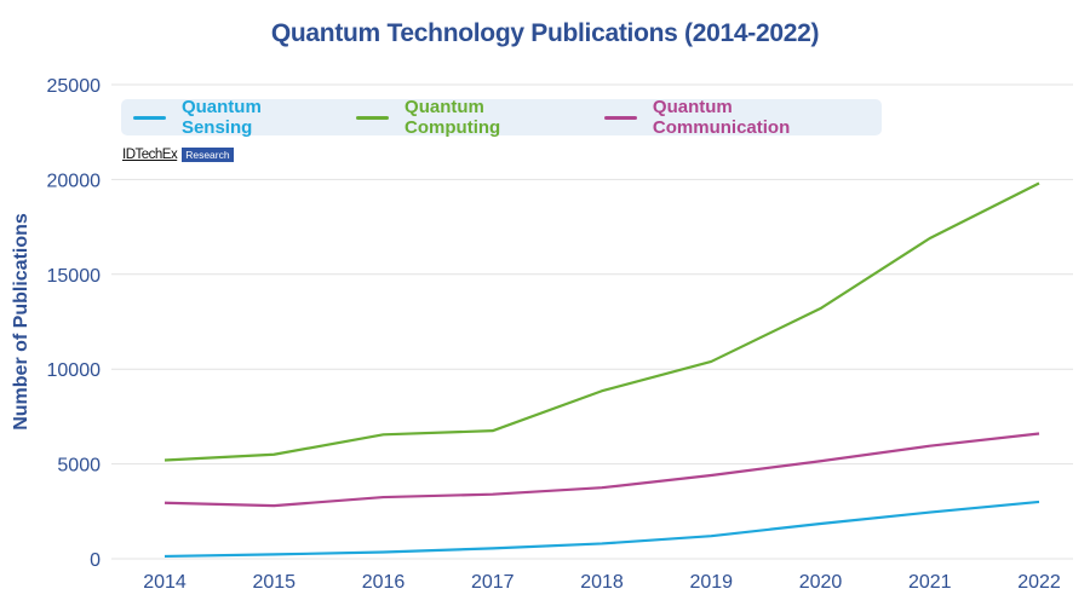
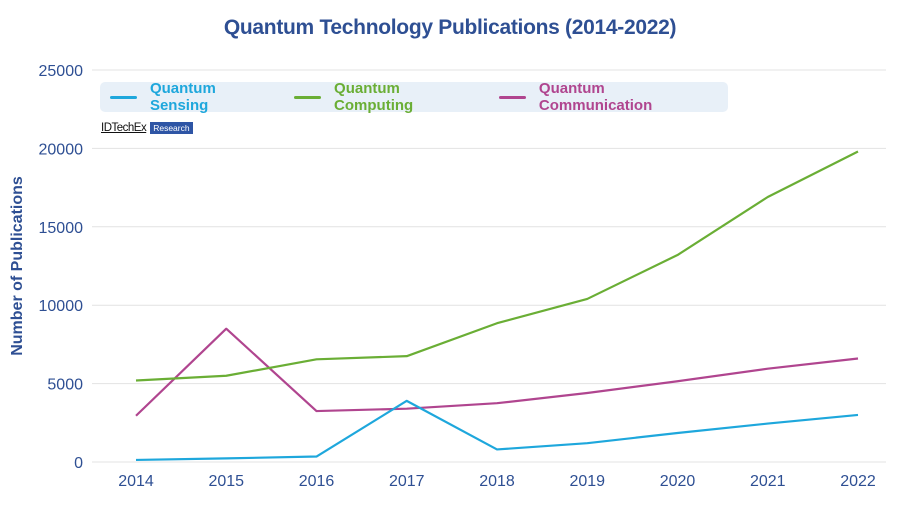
Quantum Communication/2015: 2800 -> 8500
Quantum Sensing/2017: 600 -> 3900
